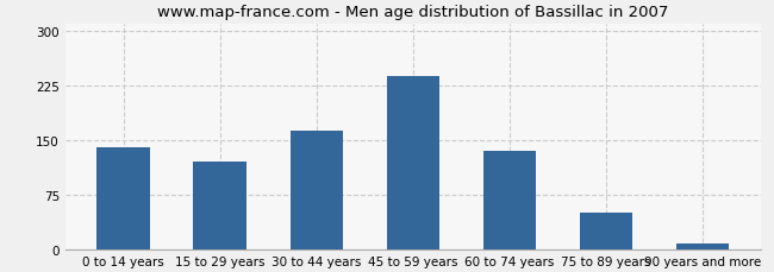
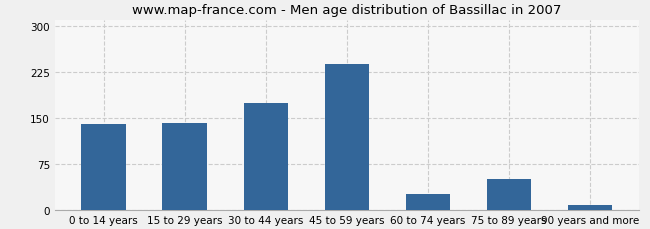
15 to 29 years: 120 -> 142
30 to 44 years: 163 -> 174
60 to 74 years: 135 -> 26
